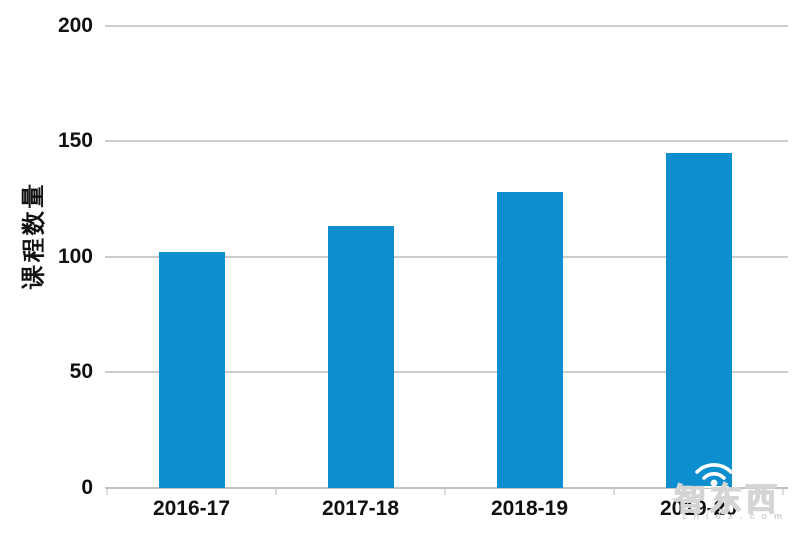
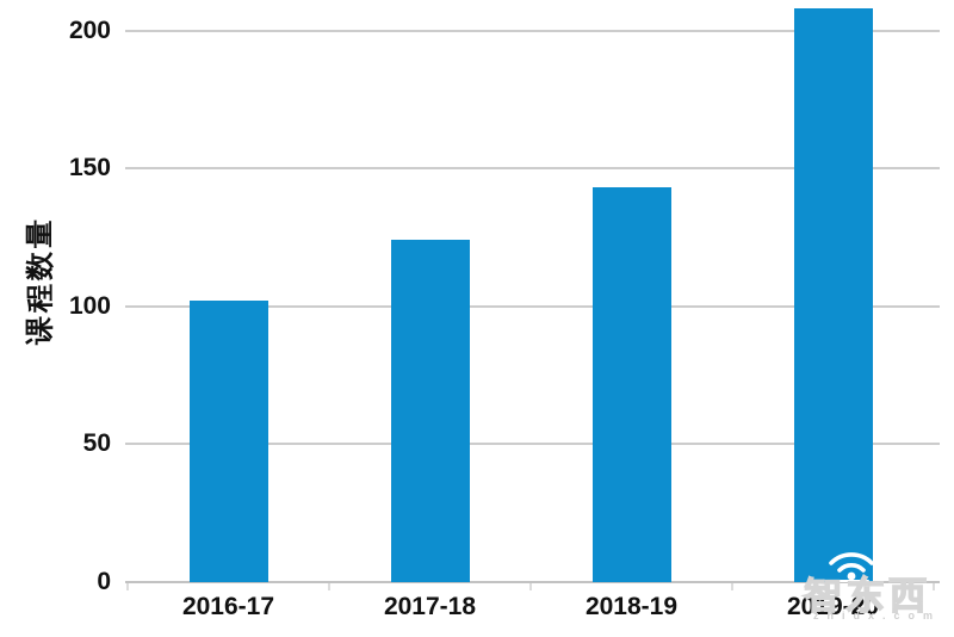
2017-18: 113 -> 124
2018-19: 128 -> 143
2019-20: 145 -> 208
